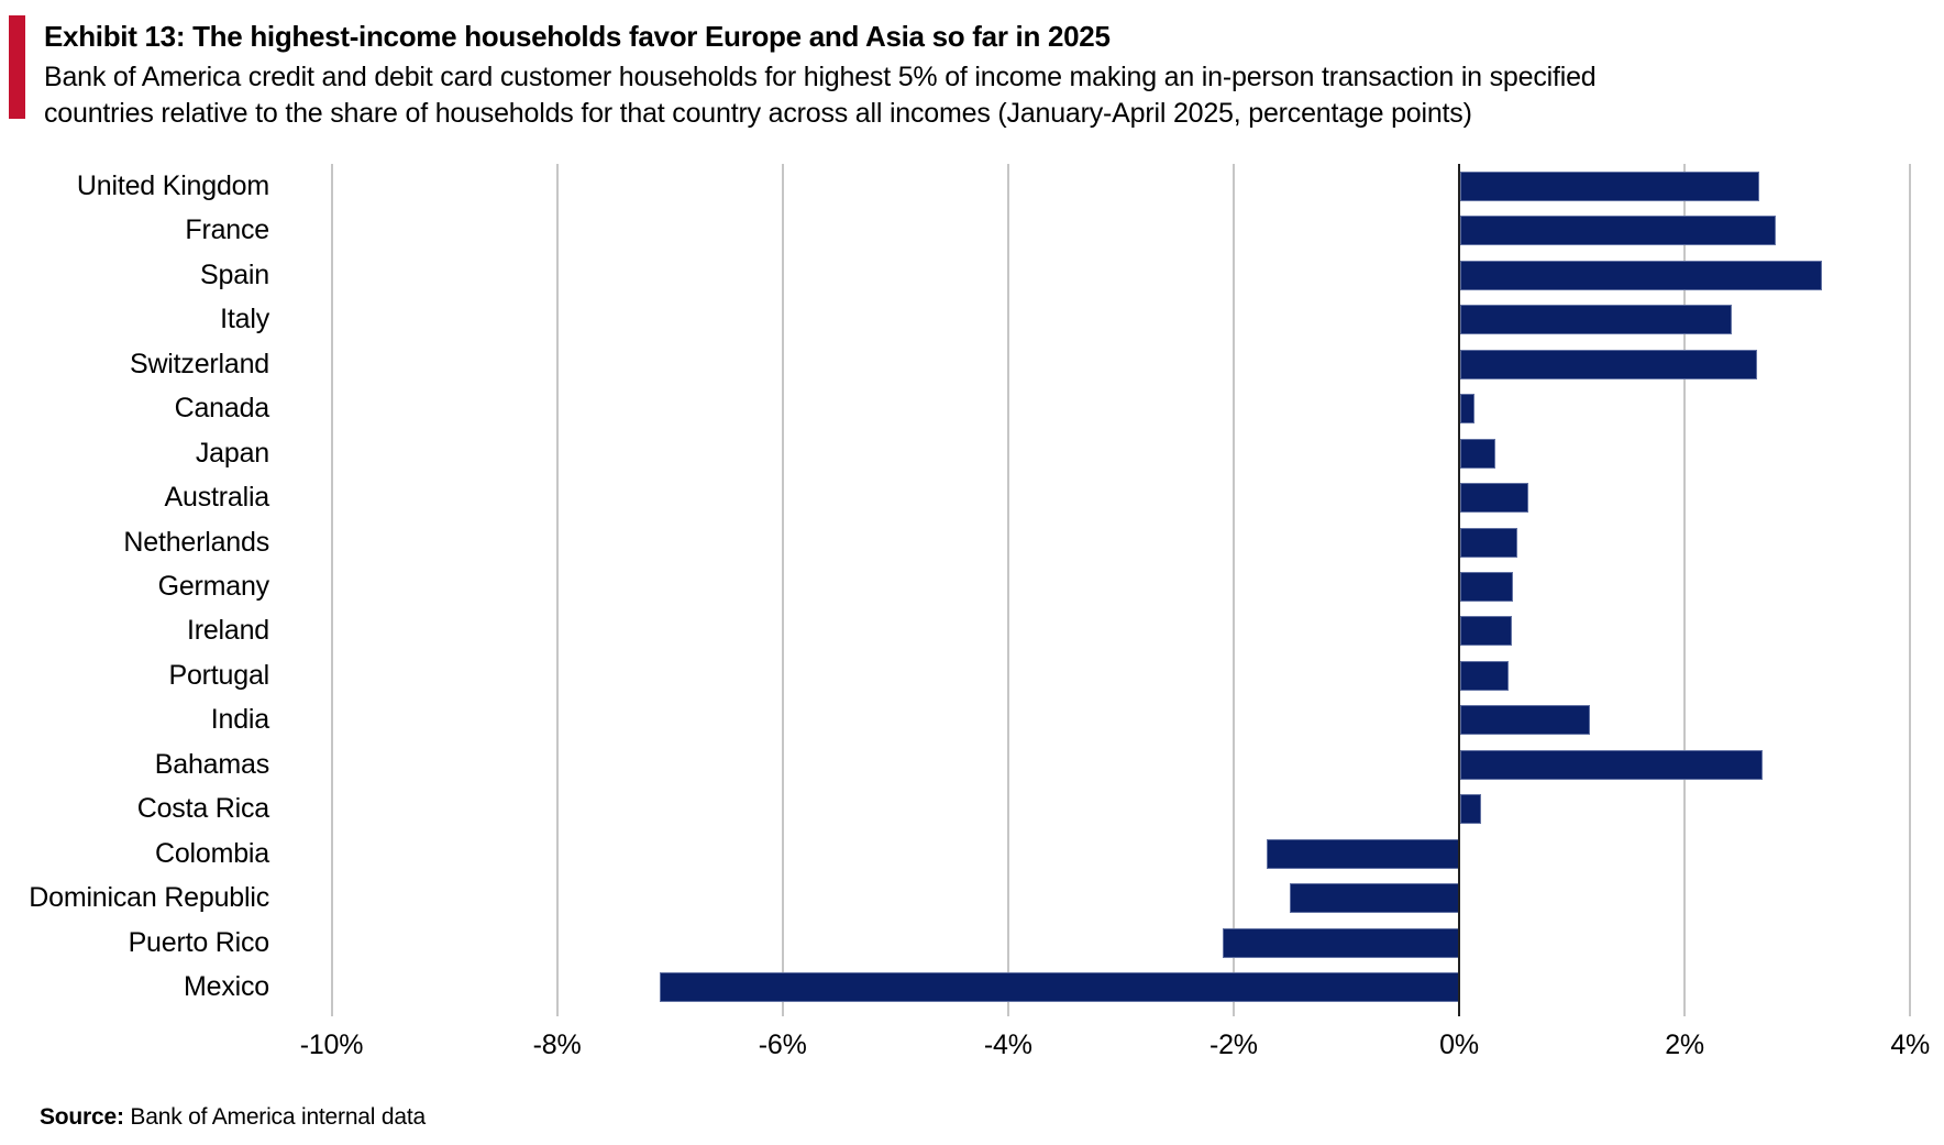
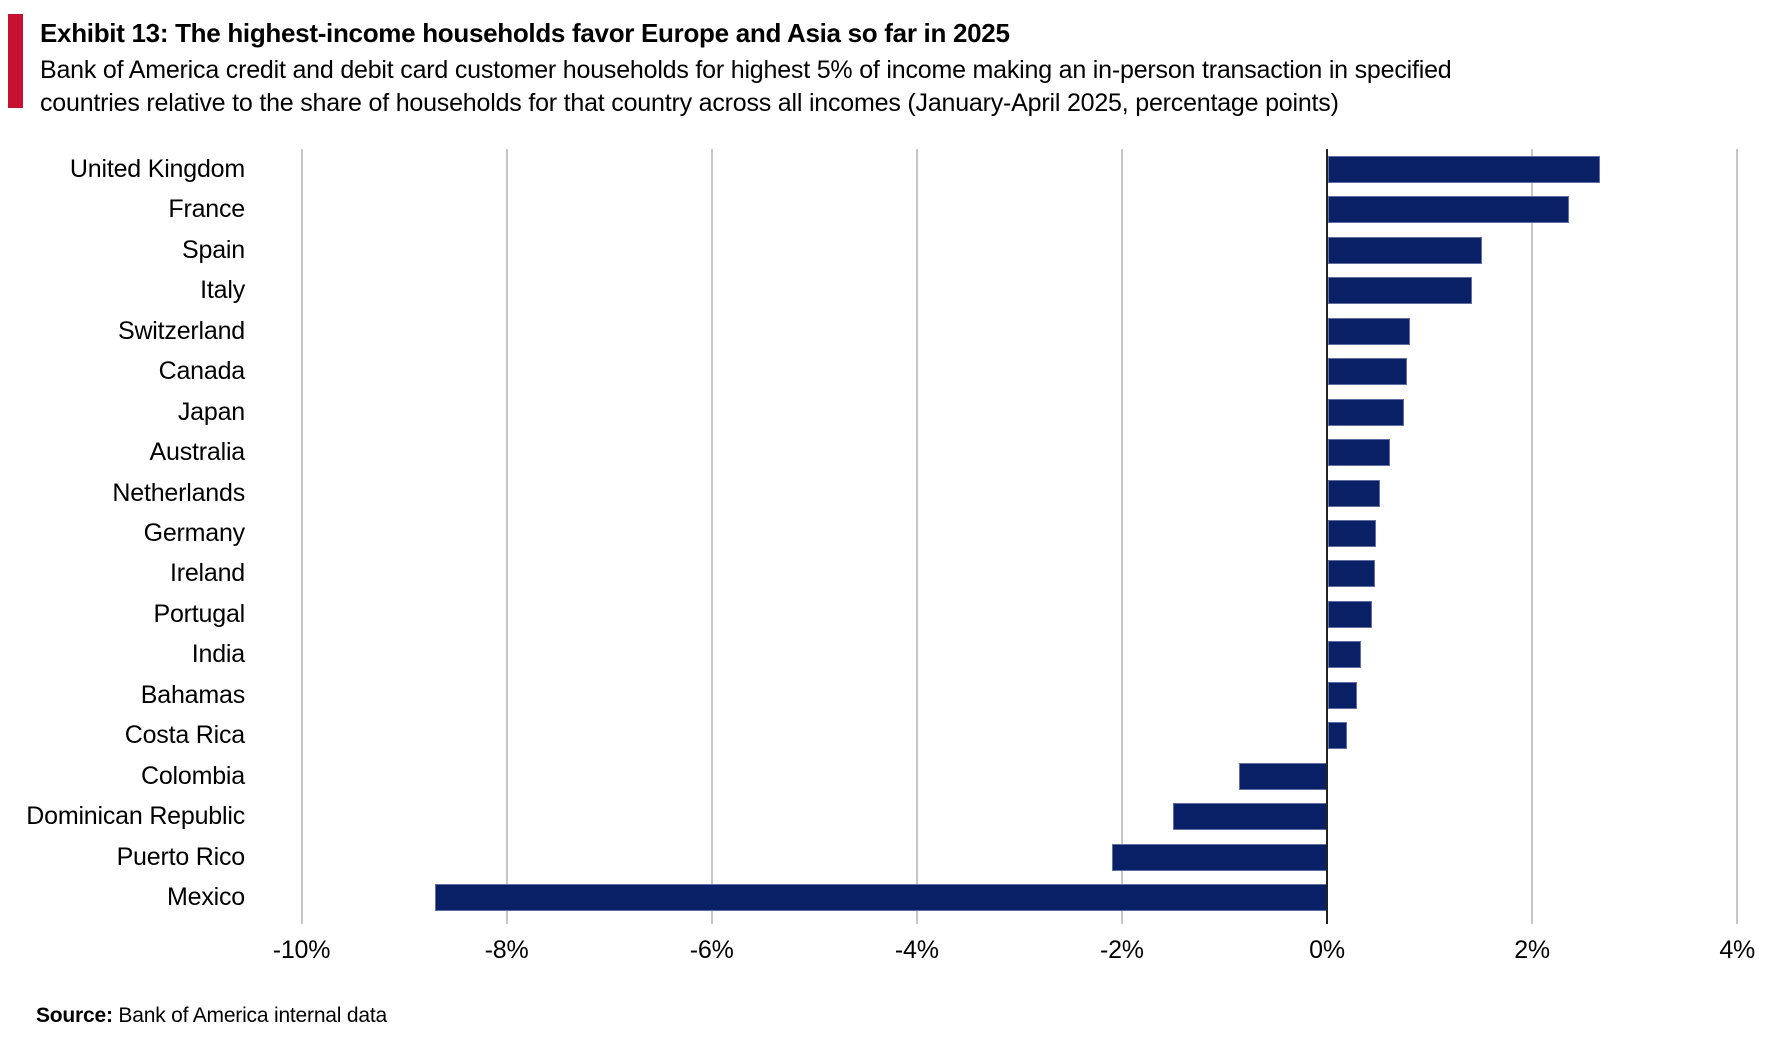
France: 2.80% -> 2.35%
Spain: 3.21% -> 1.50%
Italy: 2.41% -> 1.40%
Switzerland: 2.63% -> 0.80%
Canada: 0.13% -> 0.77%
Japan: 0.31% -> 0.74%
India: 1.15% -> 0.32%
Bahamas: 2.68% -> 0.28%
Colombia: -1.71% -> -0.86%
Mexico: -7.09% -> -8.70%
